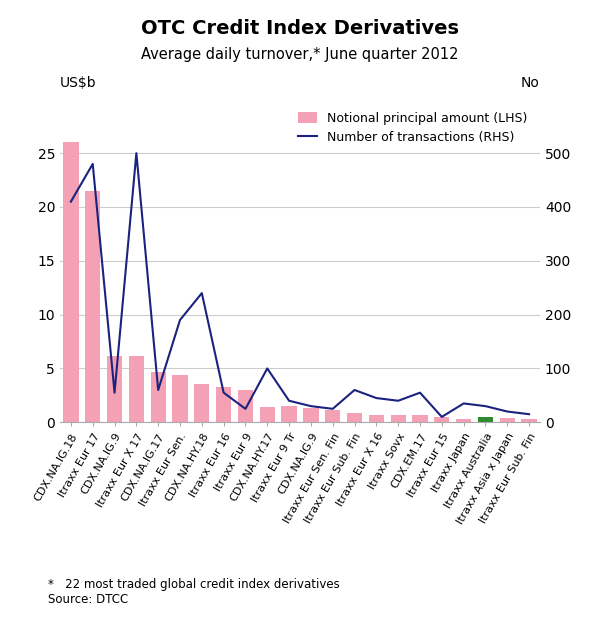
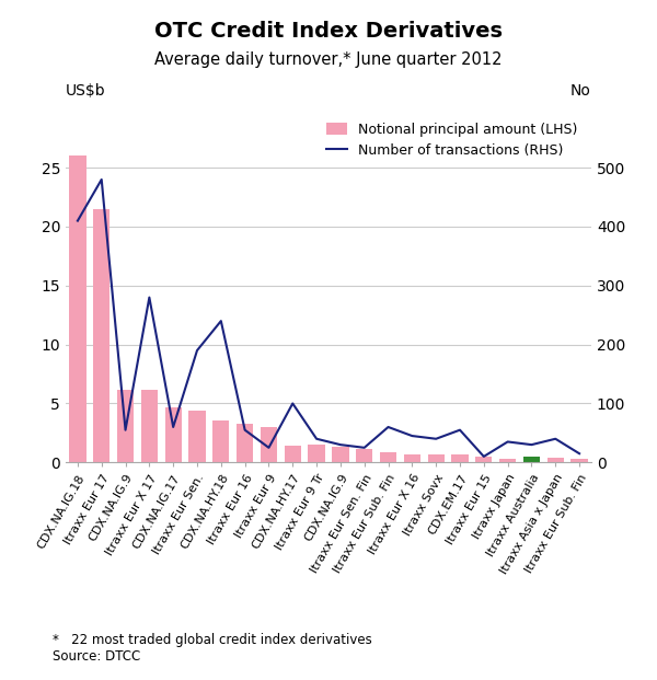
Number of transactions (RHS)/Itraxx Eur X 17: 500 -> 280
Number of transactions (RHS)/Itraxx Asia x Japan: 20 -> 40
